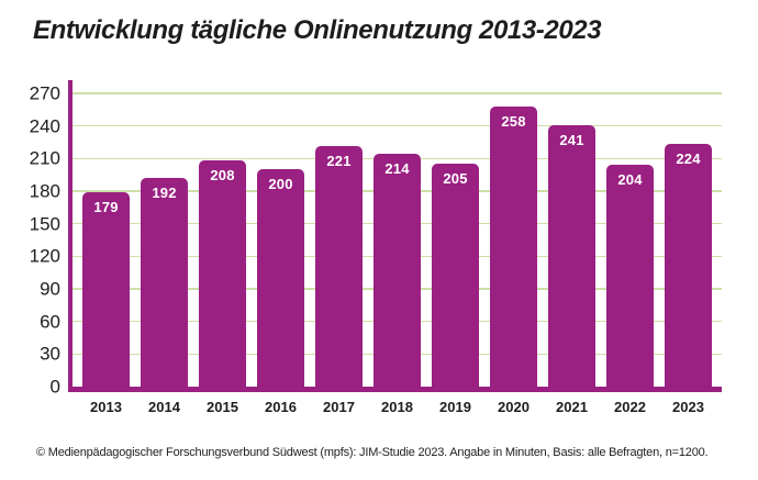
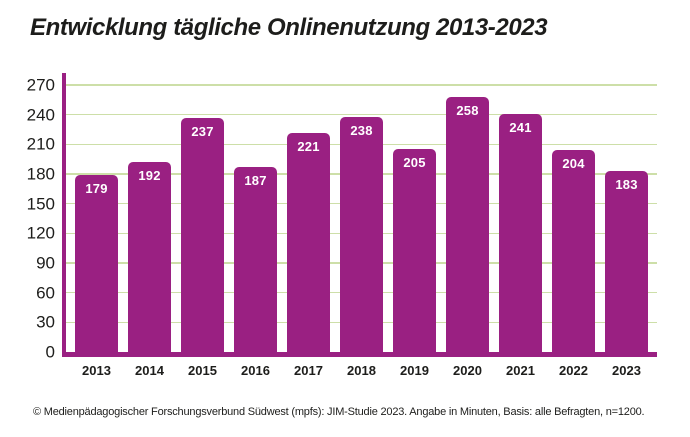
2015: 208 -> 237
2016: 200 -> 187
2018: 214 -> 238
2023: 224 -> 183
